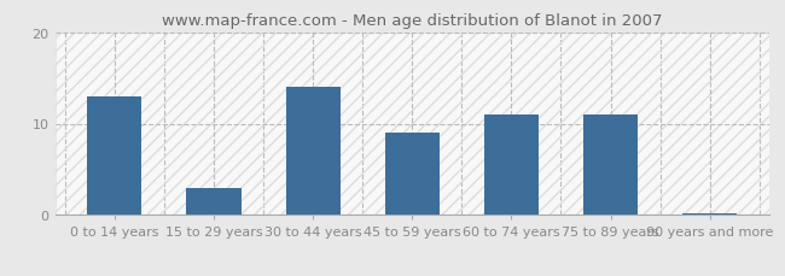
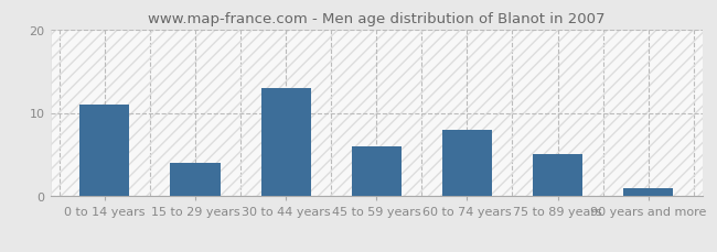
0 to 14 years: 13.0 -> 11.0
15 to 29 years: 3.0 -> 4.0
30 to 44 years: 14.0 -> 13.0
45 to 59 years: 9.0 -> 6.0
60 to 74 years: 11.0 -> 8.0
75 to 89 years: 11.0 -> 5.0
90 years and more: 0.2 -> 1.0
